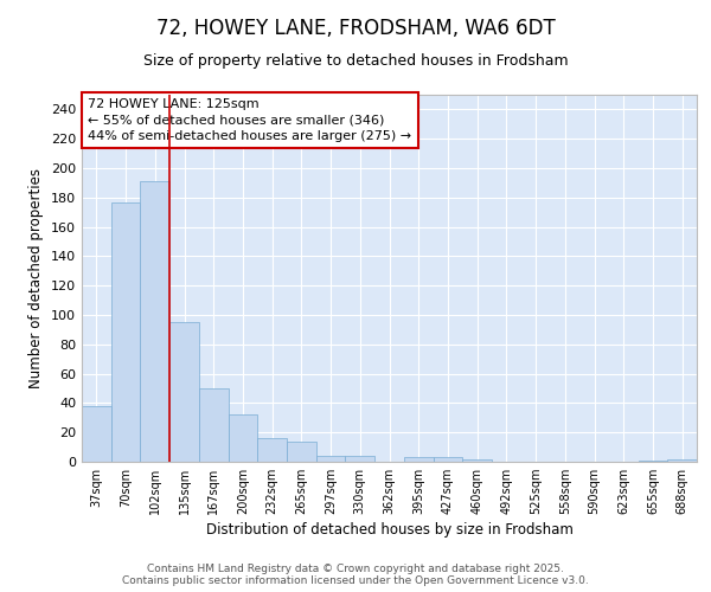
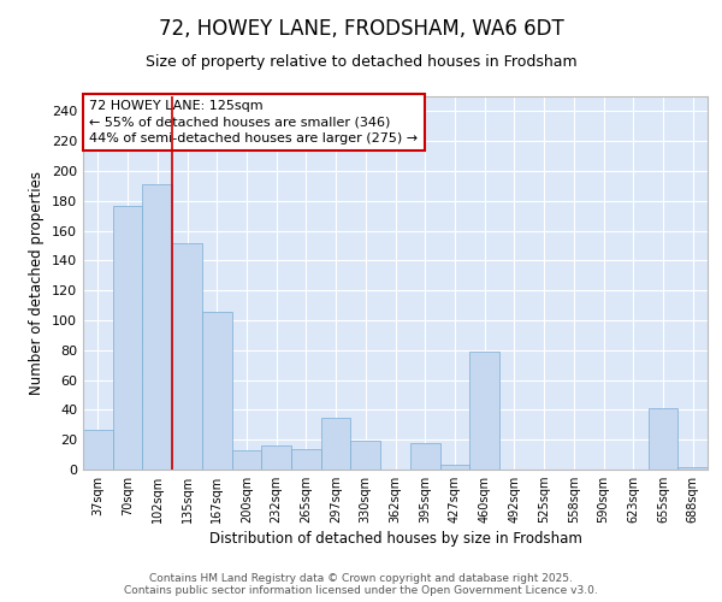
37sqm: 38 -> 27
135sqm: 95 -> 152
167sqm: 50 -> 106
200sqm: 32 -> 13
297sqm: 4 -> 35
330sqm: 4 -> 19
395sqm: 3 -> 18
460sqm: 2 -> 79
655sqm: 1 -> 41
